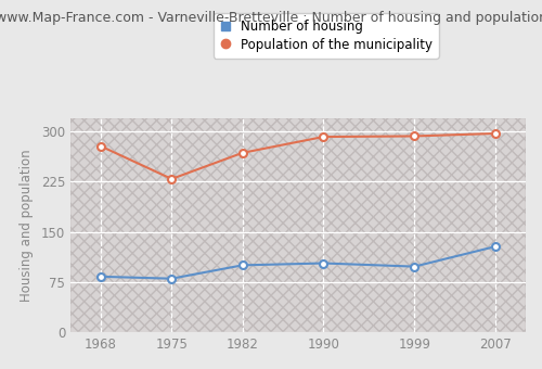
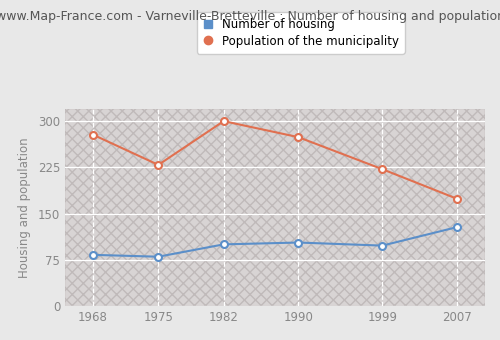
Population of the municipality/1982: 268 -> 300
Population of the municipality/1990: 292 -> 274
Population of the municipality/1999: 293 -> 222
Population of the municipality/2007: 297 -> 174
